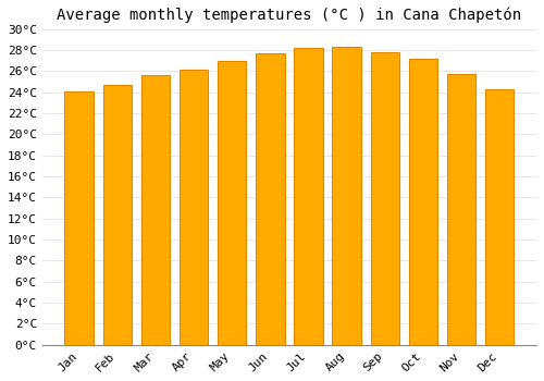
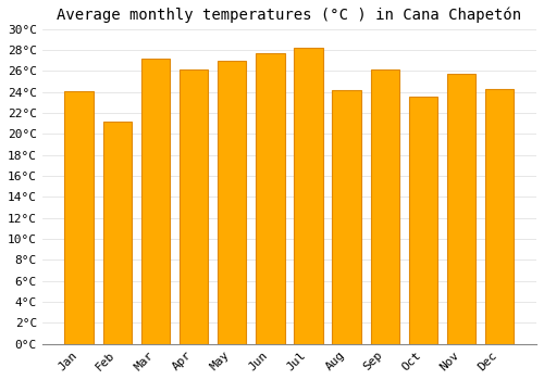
Feb: 24.7°C -> 21.2°C
Mar: 25.6°C -> 27.2°C
Aug: 28.3°C -> 24.2°C
Sep: 27.8°C -> 26.2°C
Oct: 27.2°C -> 23.6°C
